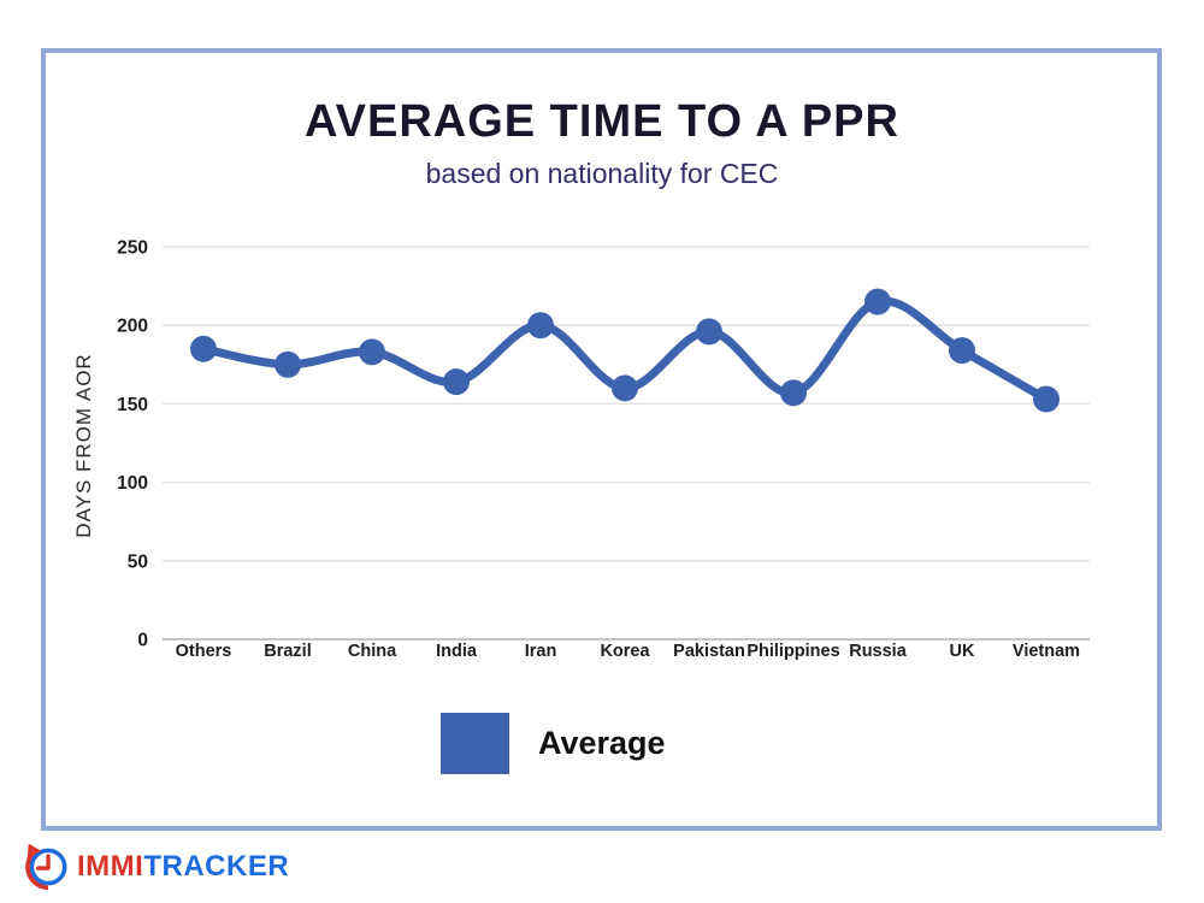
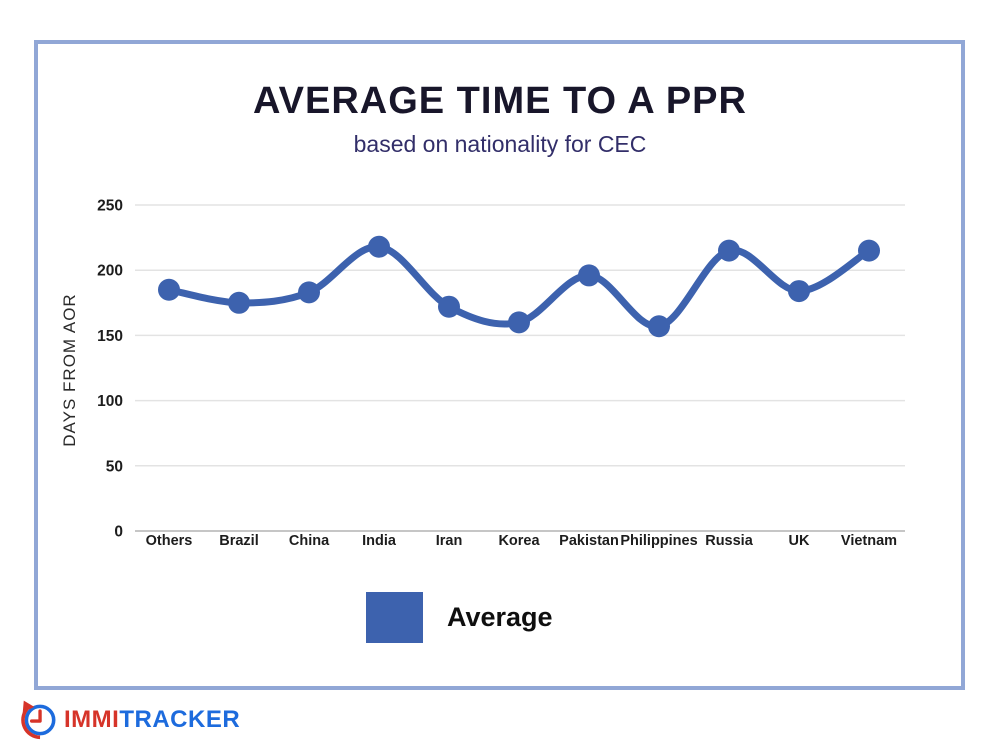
India: 164 -> 218
Iran: 200 -> 172
Vietnam: 153 -> 215
